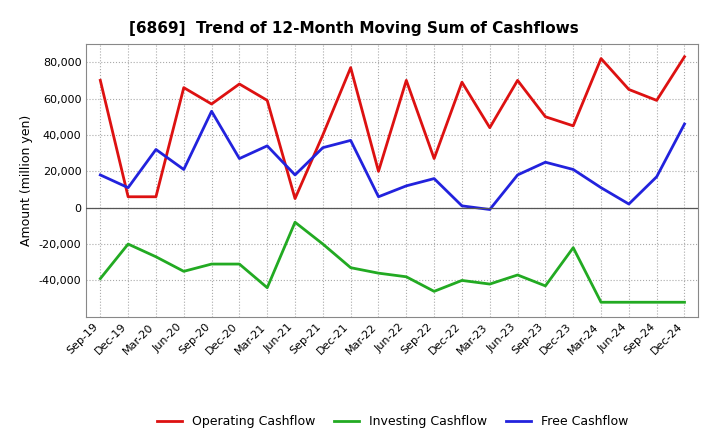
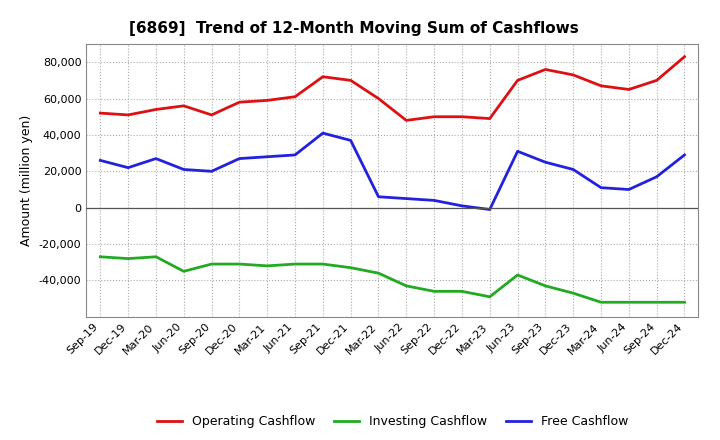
Operating Cashflow/Sep-19: 70,000 -> 52,000
Investing Cashflow/Sep-19: -39,000 -> -27,000
Free Cashflow/Sep-19: 18,000 -> 26,000
Operating Cashflow/Dec-19: 6,000 -> 51,000
Investing Cashflow/Dec-19: -20,000 -> -28,000
Free Cashflow/Dec-19: 11,000 -> 22,000
Operating Cashflow/Mar-20: 6,000 -> 54,000
Free Cashflow/Mar-20: 32,000 -> 27,000
Operating Cashflow/Jun-20: 66,000 -> 56,000
Operating Cashflow/Sep-20: 57,000 -> 51,000
Free Cashflow/Sep-20: 53,000 -> 20,000
Operating Cashflow/Dec-20: 68,000 -> 58,000
Investing Cashflow/Mar-21: -44,000 -> -32,000
Free Cashflow/Mar-21: 34,000 -> 28,000
Operating Cashflow/Jun-21: 5,000 -> 61,000
Investing Cashflow/Jun-21: -8,000 -> -31,000
Free Cashflow/Jun-21: 18,000 -> 29,000
Operating Cashflow/Sep-21: 40,000 -> 72,000
Investing Cashflow/Sep-21: -20,000 -> -31,000
Free Cashflow/Sep-21: 33,000 -> 41,000
Operating Cashflow/Dec-21: 77,000 -> 70,000
Operating Cashflow/Mar-22: 20,000 -> 60,000
Operating Cashflow/Jun-22: 70,000 -> 48,000
Investing Cashflow/Jun-22: -38,000 -> -43,000
Free Cashflow/Jun-22: 12,000 -> 5,000
Operating Cashflow/Sep-22: 27,000 -> 50,000
Free Cashflow/Sep-22: 16,000 -> 4,000
Operating Cashflow/Dec-22: 69,000 -> 50,000
Investing Cashflow/Dec-22: -40,000 -> -46,000
Operating Cashflow/Mar-23: 44,000 -> 49,000
Investing Cashflow/Mar-23: -42,000 -> -49,000
Free Cashflow/Jun-23: 18,000 -> 31,000
Operating Cashflow/Sep-23: 50,000 -> 76,000
Operating Cashflow/Dec-23: 45,000 -> 73,000
Investing Cashflow/Dec-23: -22,000 -> -47,000
Operating Cashflow/Mar-24: 82,000 -> 67,000
Free Cashflow/Jun-24: 2,000 -> 10,000
Operating Cashflow/Sep-24: 59,000 -> 70,000
Free Cashflow/Dec-24: 46,000 -> 29,000
